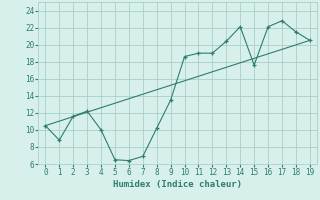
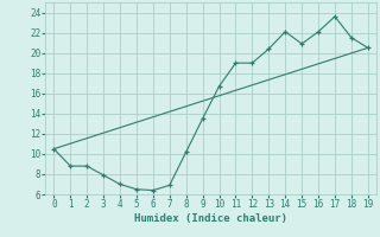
2: 11.6 -> 8.8
3: 12.2 -> 7.9
4: 10.0 -> 7.0
10: 18.6 -> 16.7
15: 17.6 -> 20.9
17: 22.8 -> 23.6
